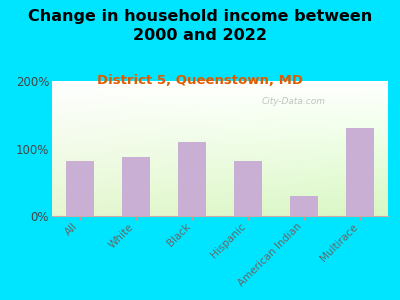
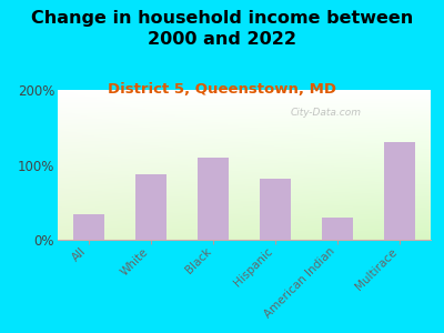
All: 82% -> 34%
